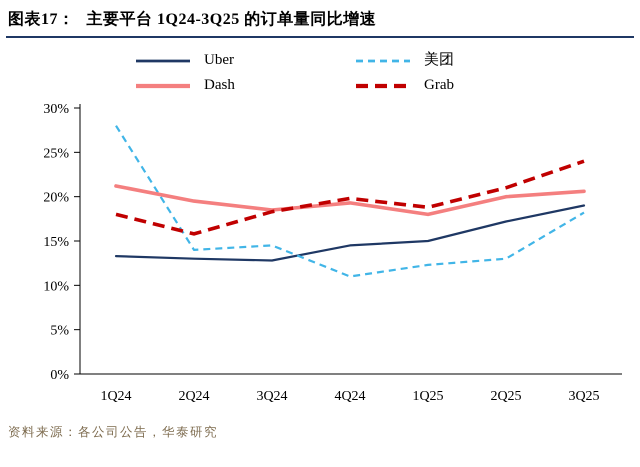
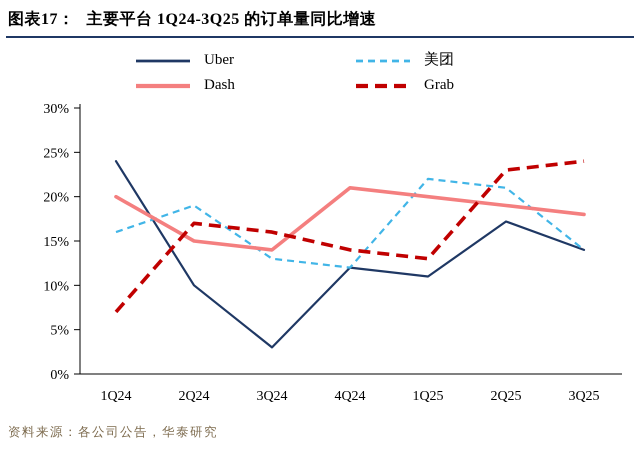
Uber/1Q24: 13% -> 24%
美团/1Q24: 28% -> 16%
Dash/1Q24: 21% -> 20%
Grab/1Q24: 18% -> 7%
Uber/2Q24: 13% -> 10%
美团/2Q24: 14% -> 19%
Dash/2Q24: 20% -> 15%
Grab/2Q24: 16% -> 17%
Uber/3Q24: 13% -> 3%
美团/3Q24: 14% -> 13%
Dash/3Q24: 18% -> 14%
Grab/3Q24: 18% -> 16%
Uber/4Q24: 14% -> 12%
美团/4Q24: 11% -> 12%
Dash/4Q24: 19% -> 21%
Grab/4Q24: 20% -> 14%
Uber/1Q25: 15% -> 11%
美团/1Q25: 12% -> 22%
Dash/1Q25: 18% -> 20%
Grab/1Q25: 19% -> 13%
美团/2Q25: 13% -> 21%
Dash/2Q25: 20% -> 19%
Grab/2Q25: 21% -> 23%
Uber/3Q25: 19% -> 14%
美团/3Q25: 18% -> 14%
Dash/3Q25: 21% -> 18%
